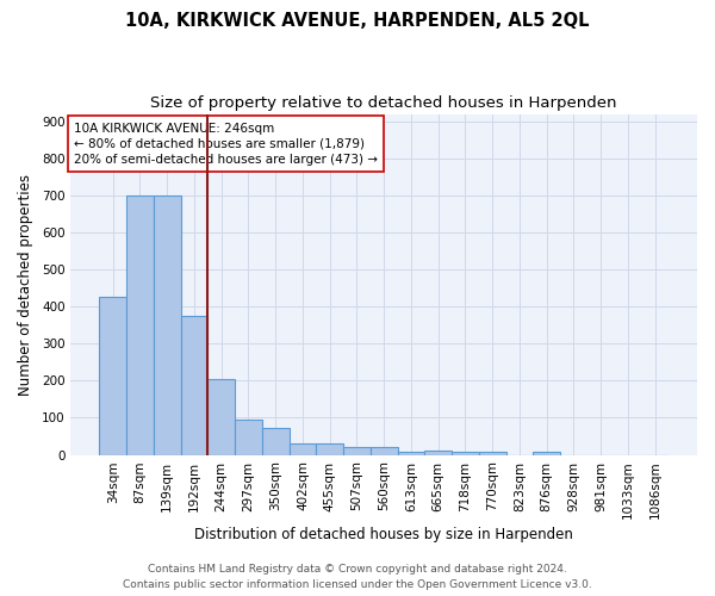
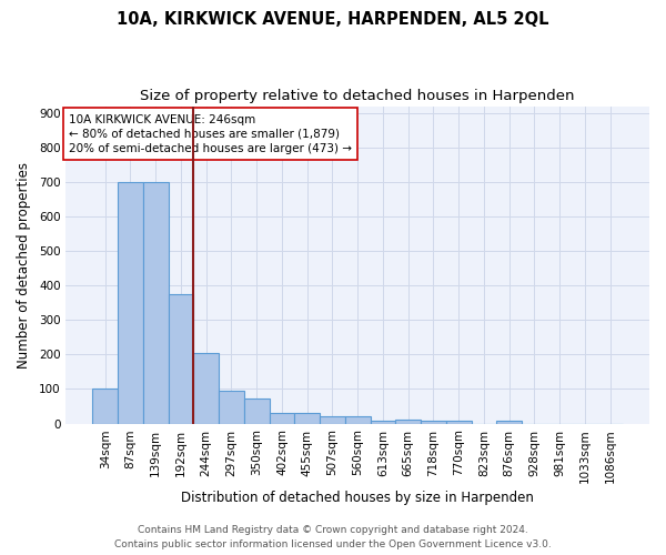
34sqm: 425 -> 100
